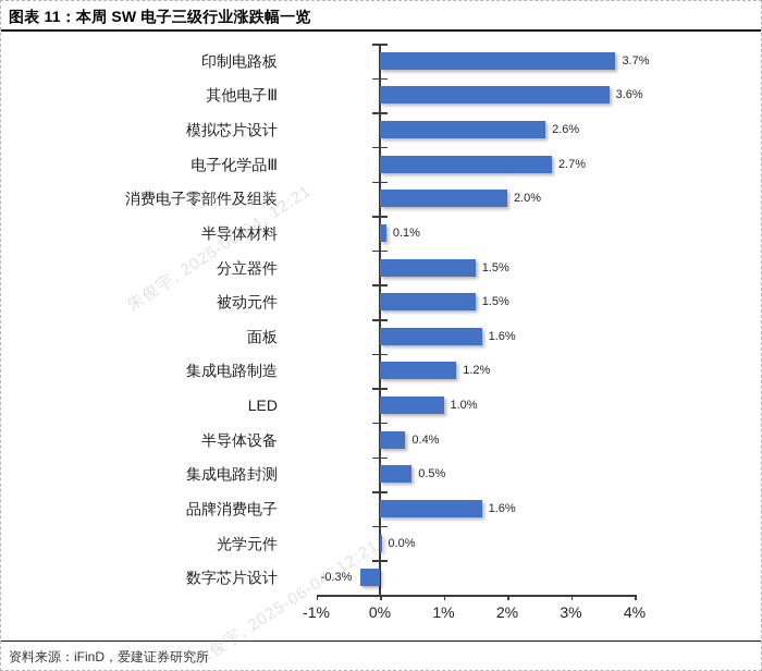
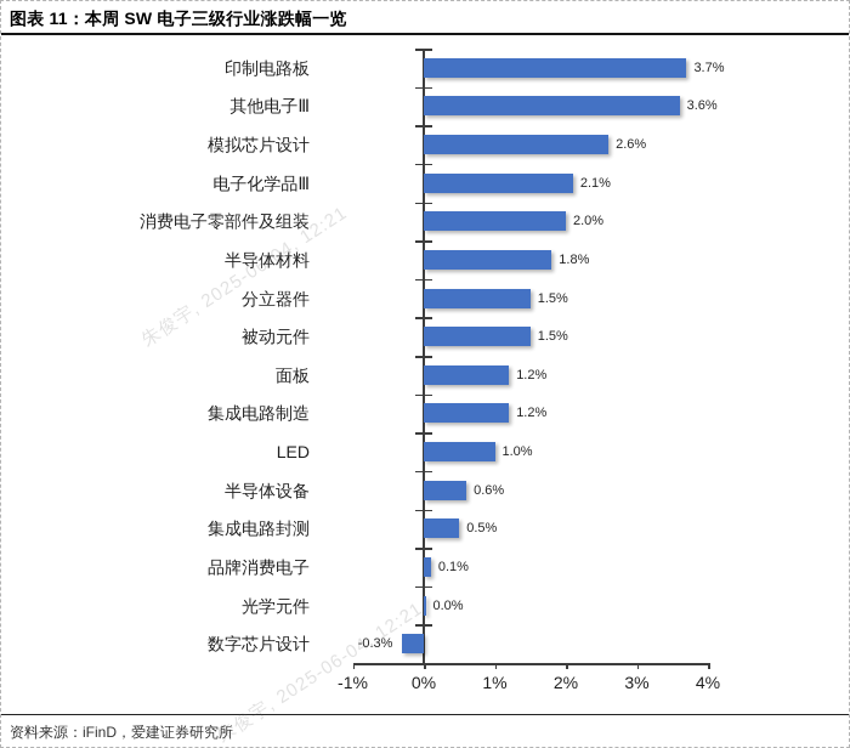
电子化学品Ⅲ: 2.7% -> 2.1%
半导体材料: 0.1% -> 1.8%
面板: 1.6% -> 1.2%
半导体设备: 0.4% -> 0.6%
品牌消费电子: 1.6% -> 0.1%
